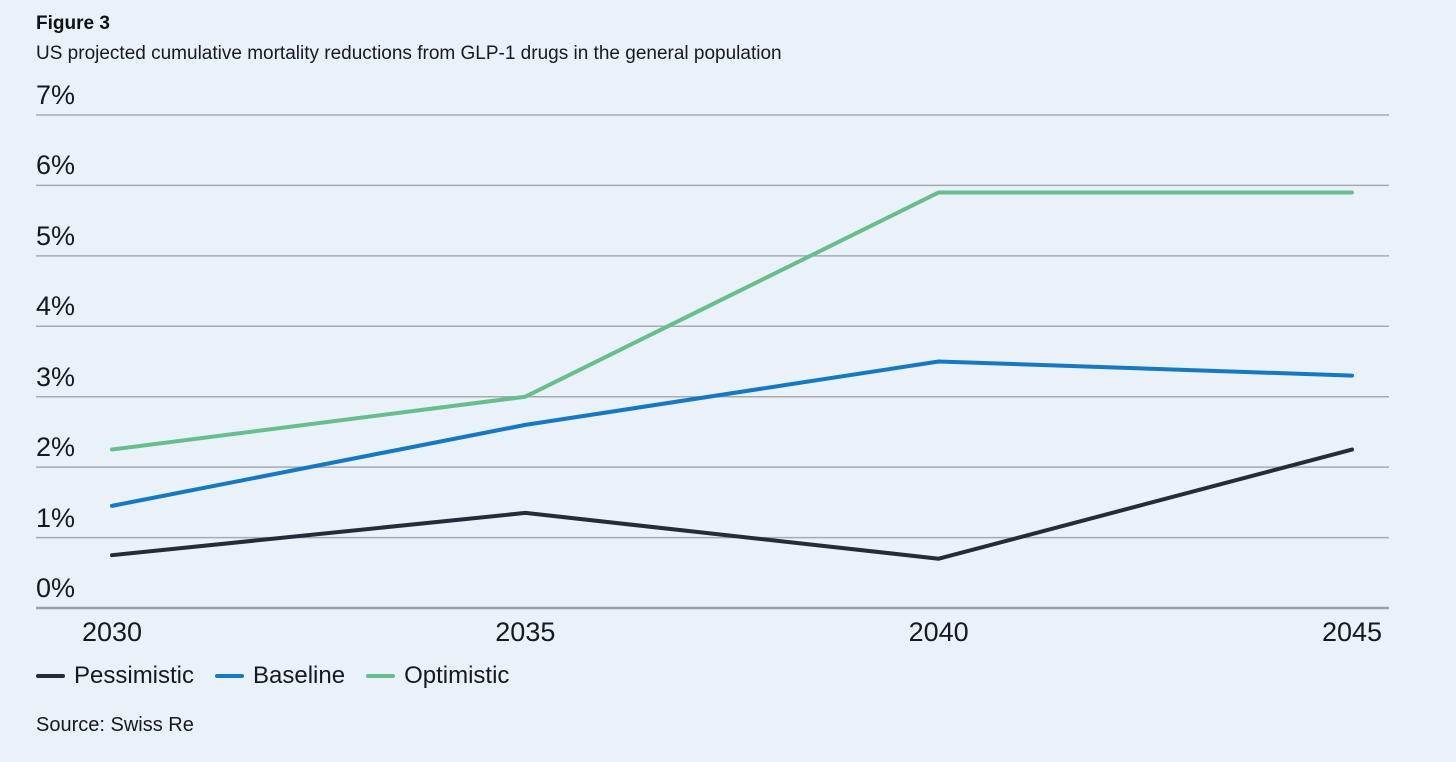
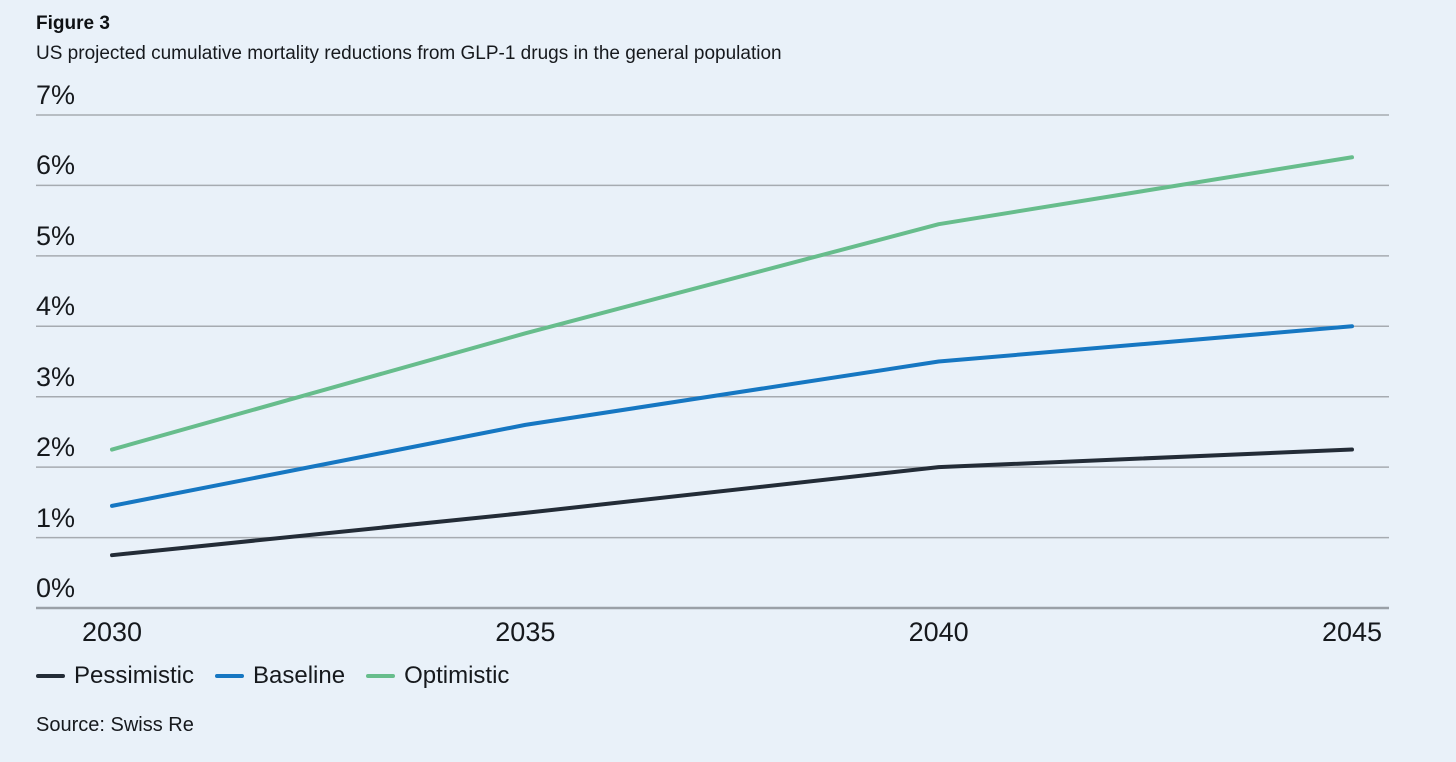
Optimistic/2035: 3.0% -> 3.9%
Pessimistic/2040: 0.7% -> 2.0%
Optimistic/2040: 5.9% -> 5.5%
Baseline/2045: 3.3% -> 4.0%
Optimistic/2045: 5.9% -> 6.4%
